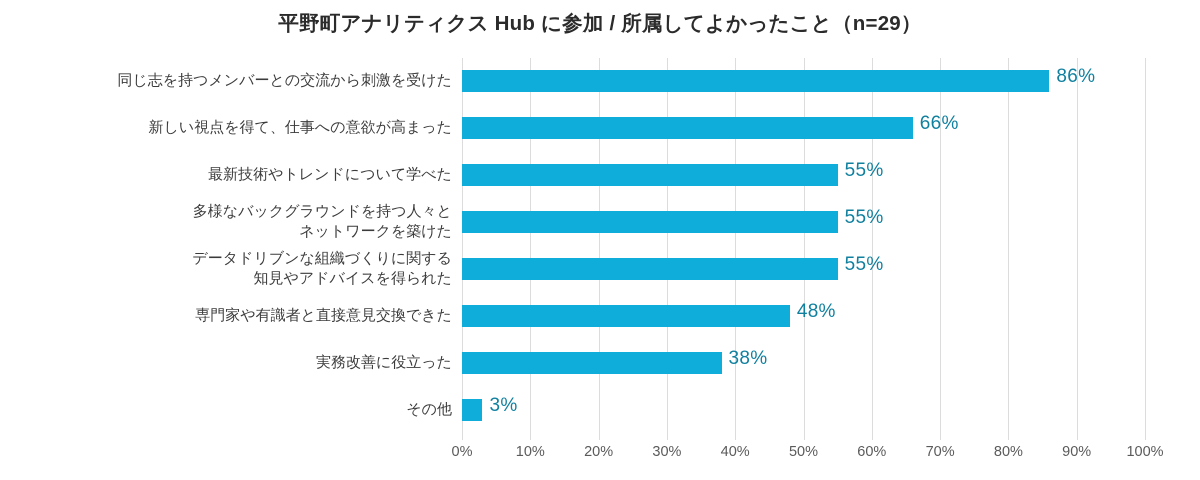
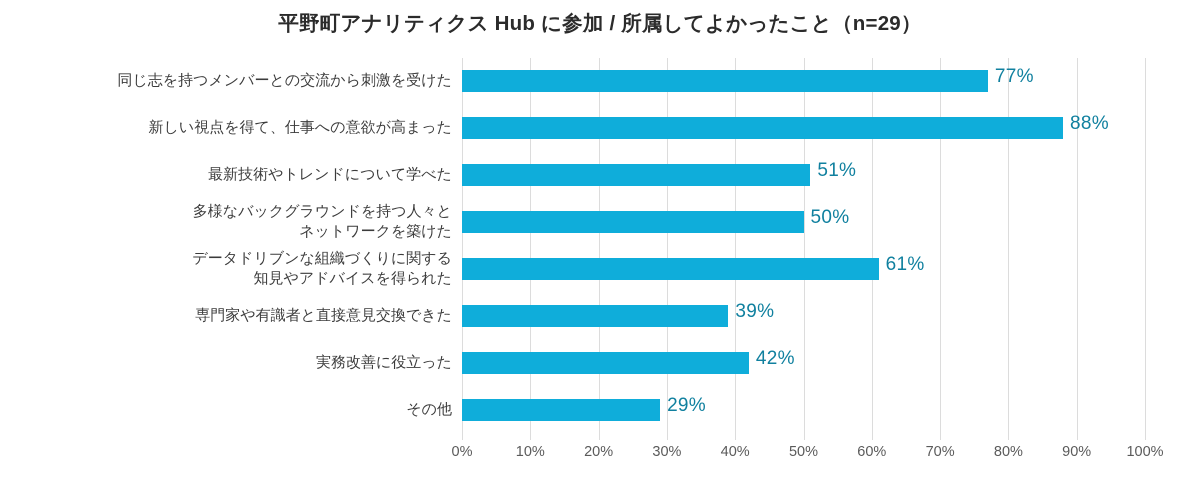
同じ志を持つメンバーとの交流から刺激を受けた: 86% -> 77%
新しい視点を得て、仕事への意欲が高まった: 66% -> 88%
最新技術やトレンドについて学べた: 55% -> 51%
多様なバックグラウンドを持つ人々と ネットワークを築けた: 55% -> 50%
データドリブンな組織づくりに関する 知見やアドバイスを得られた: 55% -> 61%
専門家や有識者と直接意見交換できた: 48% -> 39%
実務改善に役立った: 38% -> 42%
その他: 3% -> 29%
